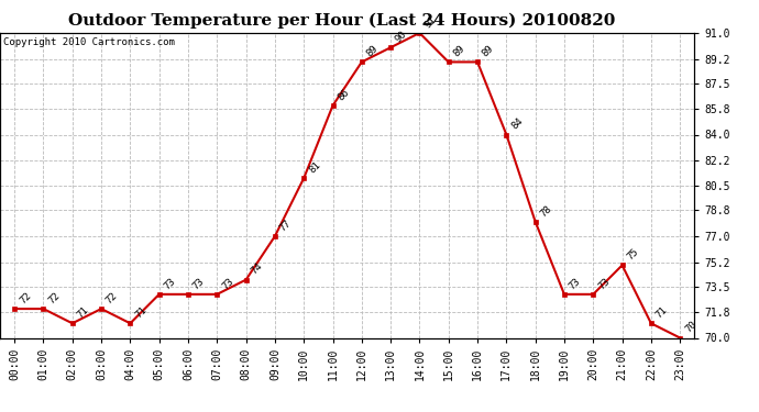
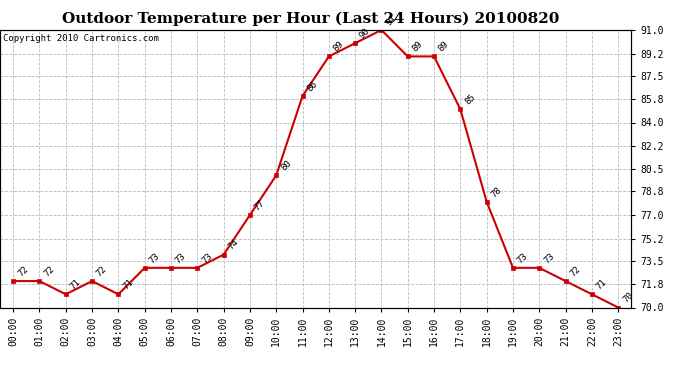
10:00: 81 -> 80
17:00: 84 -> 85
21:00: 75 -> 72
